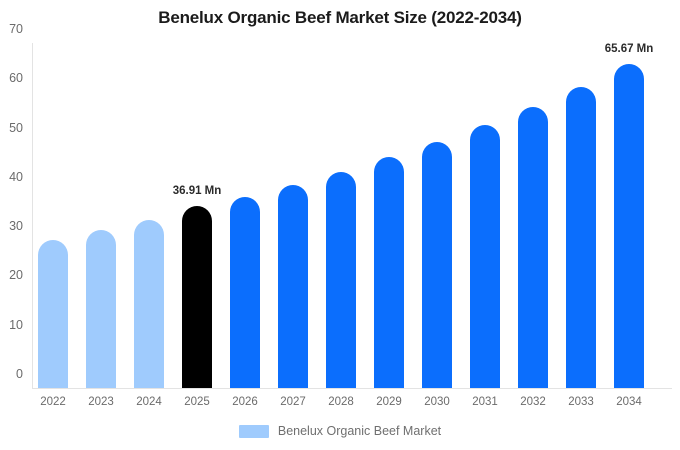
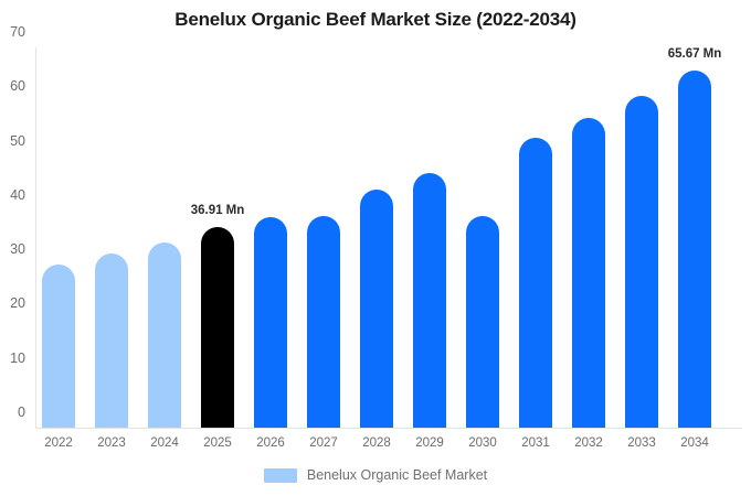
2027: 41 -> 39
2030: 50 -> 39
